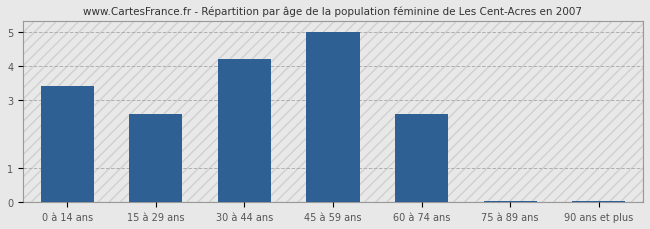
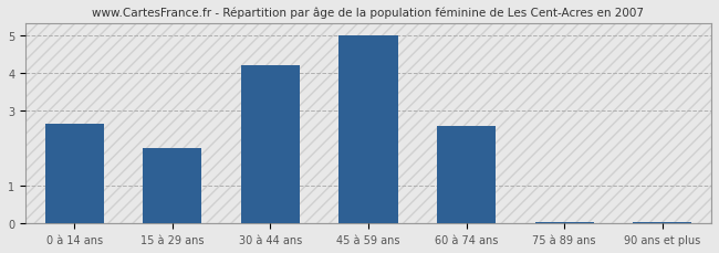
0 à 14 ans: 3.40 -> 2.65
15 à 29 ans: 2.60 -> 2.00
